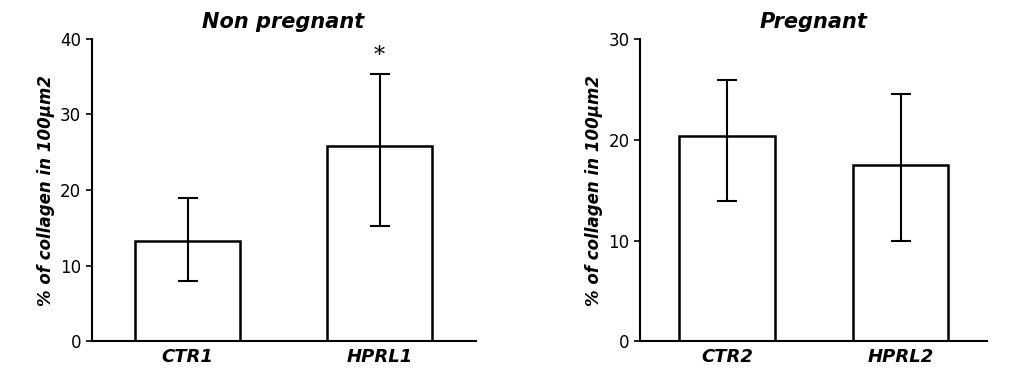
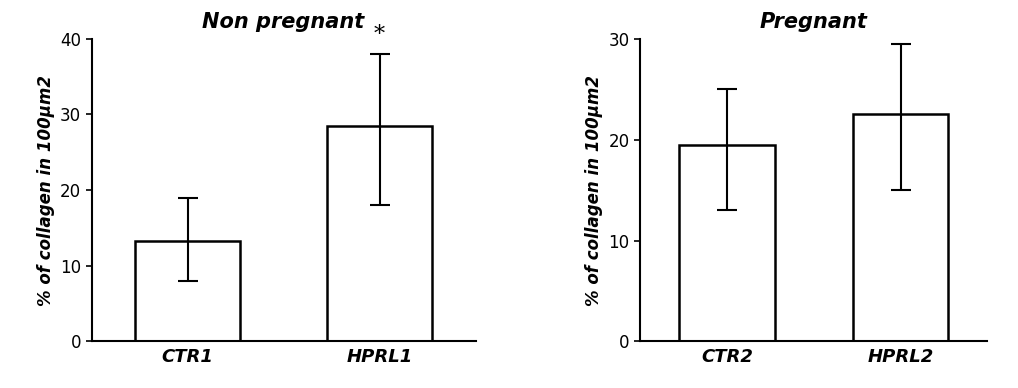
Non pregnant/HPRL1: 25.8 -> 28.5
Pregnant/CTR2: 20.4 -> 19.5
Pregnant/HPRL2: 17.5 -> 22.5
